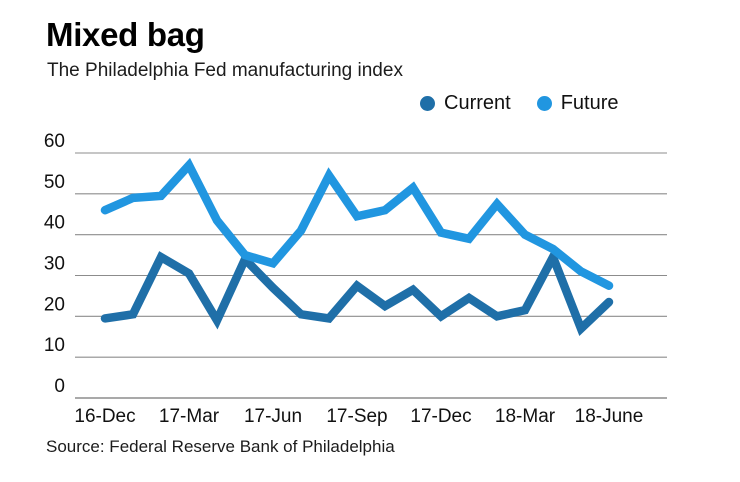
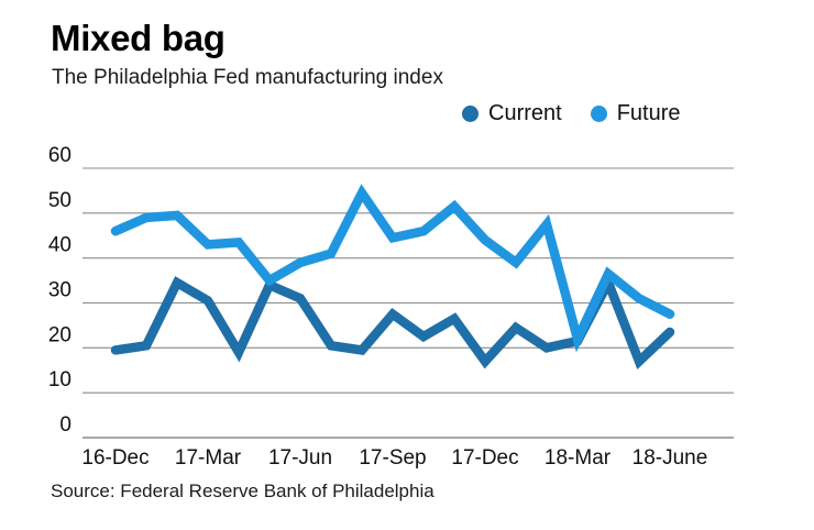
Future/17-Mar: 57 -> 43
Current/17-Jun: 27 -> 31
Future/17-Jun: 33 -> 39
Current/17-Dec: 20 -> 17
Future/17-Dec: 40 -> 44
Future/18-Mar: 40 -> 22
